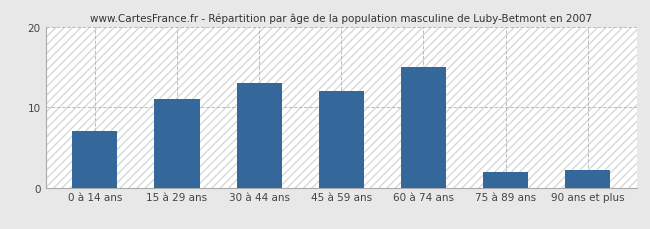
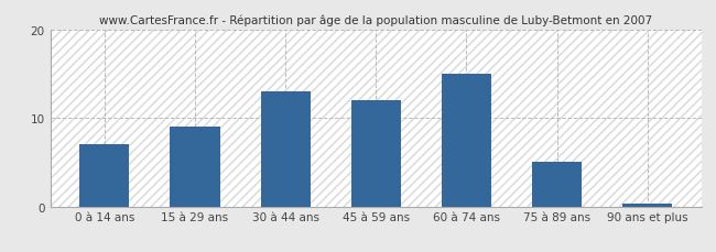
15 à 29 ans: 11.0 -> 9.0
75 à 89 ans: 2.0 -> 5.0
90 ans et plus: 2.2 -> 0.3
